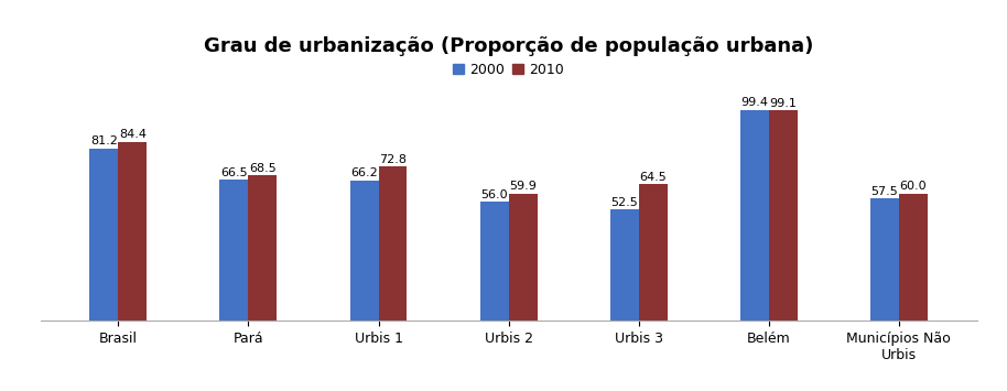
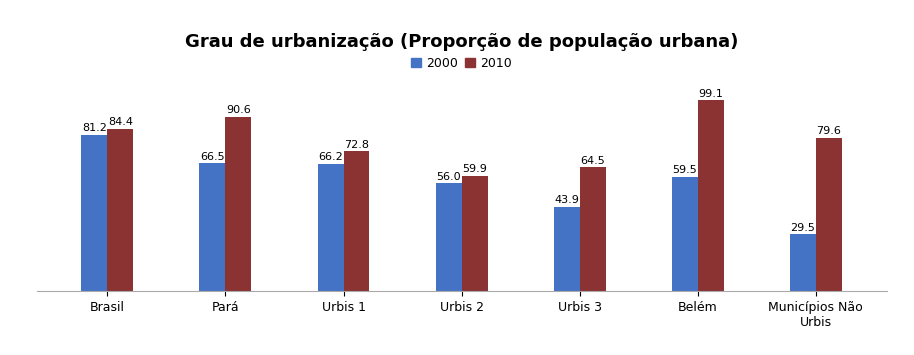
2010/Pará: 68.5 -> 90.6
2000/Urbis 3: 52.5 -> 43.9
2000/Belém: 99.4 -> 59.5
2000/Municípios Não Urbis: 57.5 -> 29.5
2010/Municípios Não Urbis: 60.0 -> 79.6
